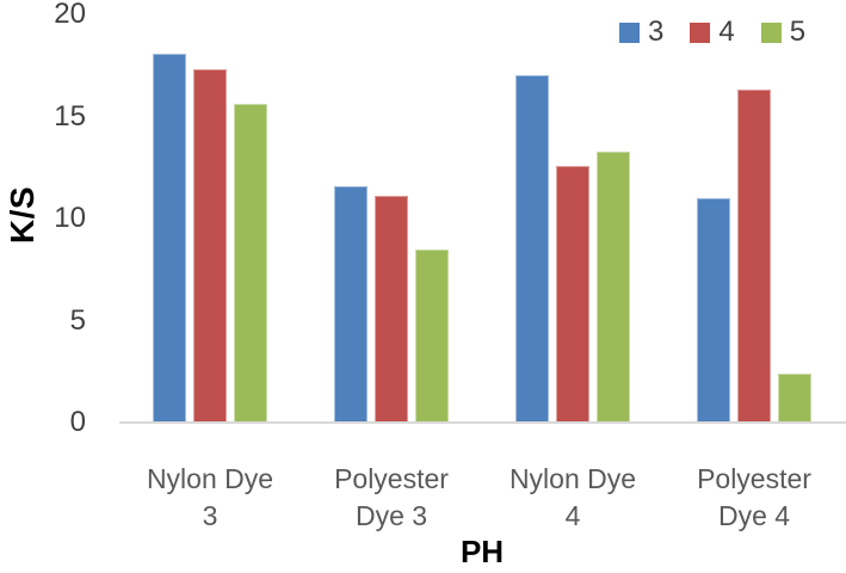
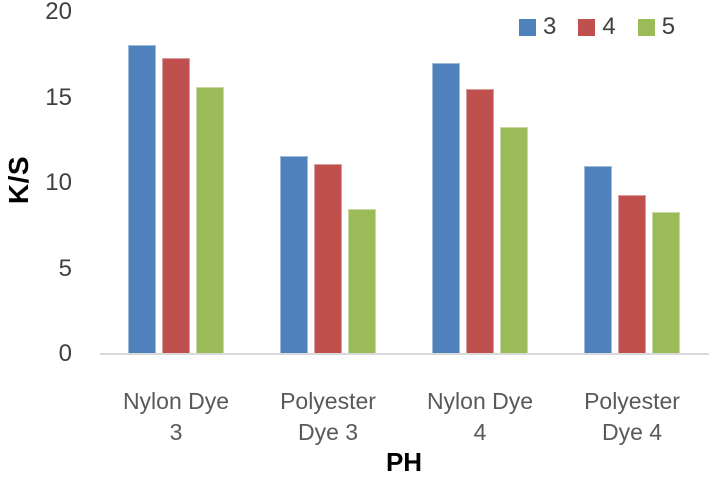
4/Nylon Dye 4: 12.6 -> 15.5
4/Polyester Dye 4: 16.3 -> 9.3
5/Polyester Dye 4: 2.4 -> 8.3
